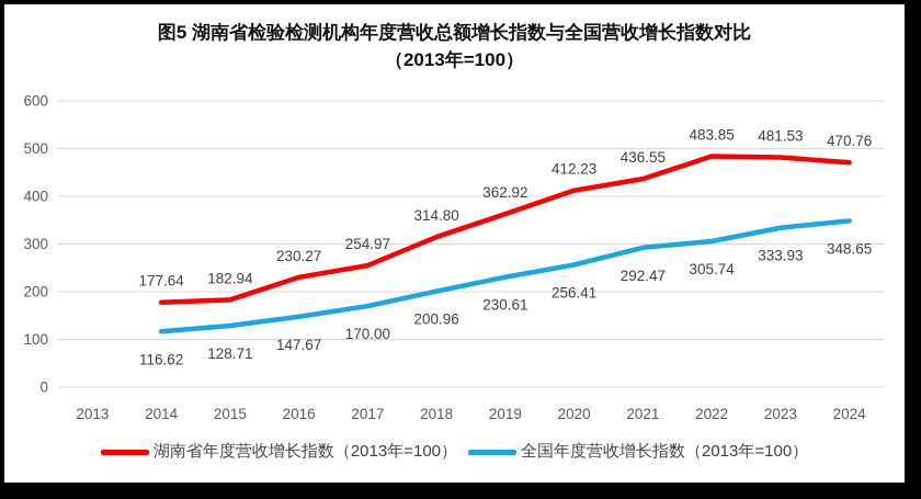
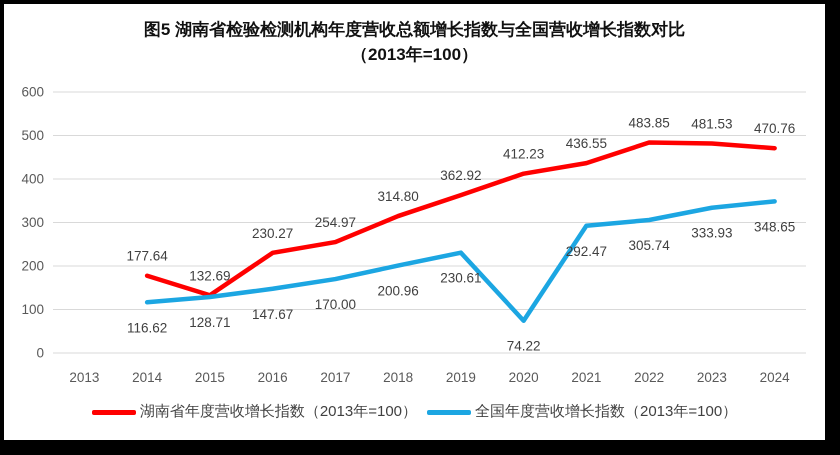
湖南省年度营收增长指数（2013年=100）/2015: 182.94 -> 132.69
全国年度营收增长指数（2013年=100）/2020: 256.41 -> 74.22
